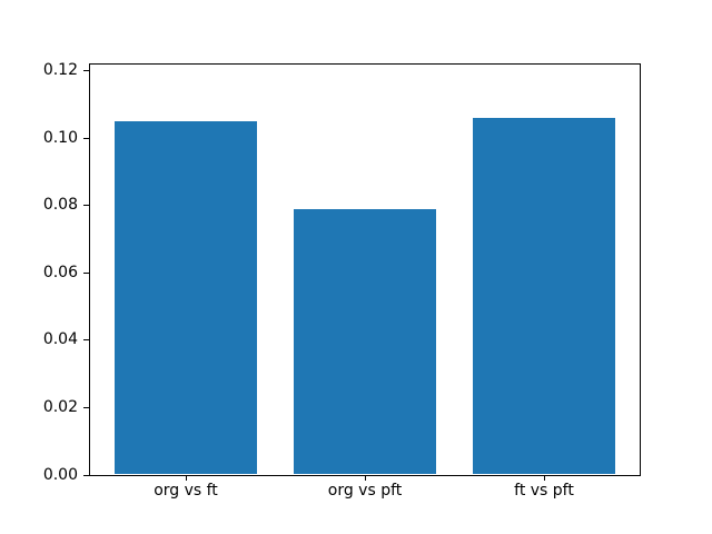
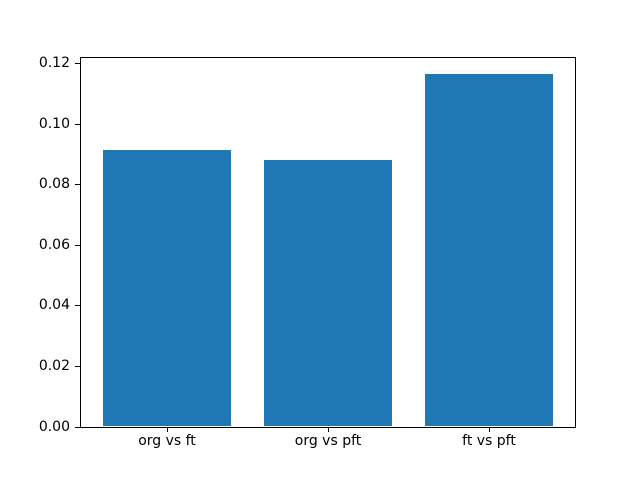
org vs ft: 0.105 -> 0.091
org vs pft: 0.079 -> 0.088
ft vs pft: 0.106 -> 0.117
